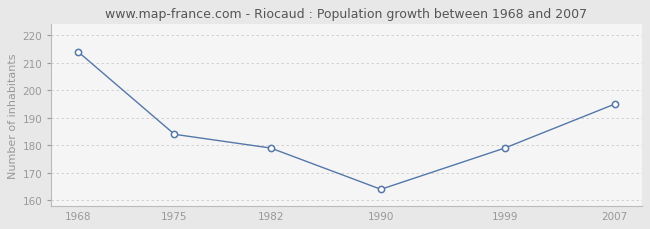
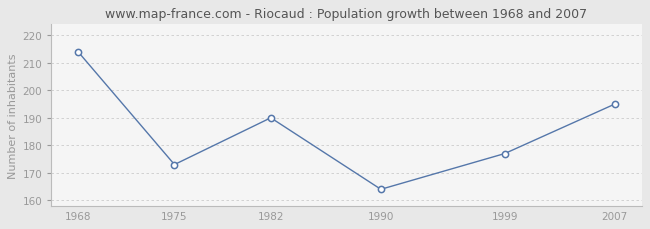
1975: 184 -> 173
1982: 179 -> 190
1999: 179 -> 177
